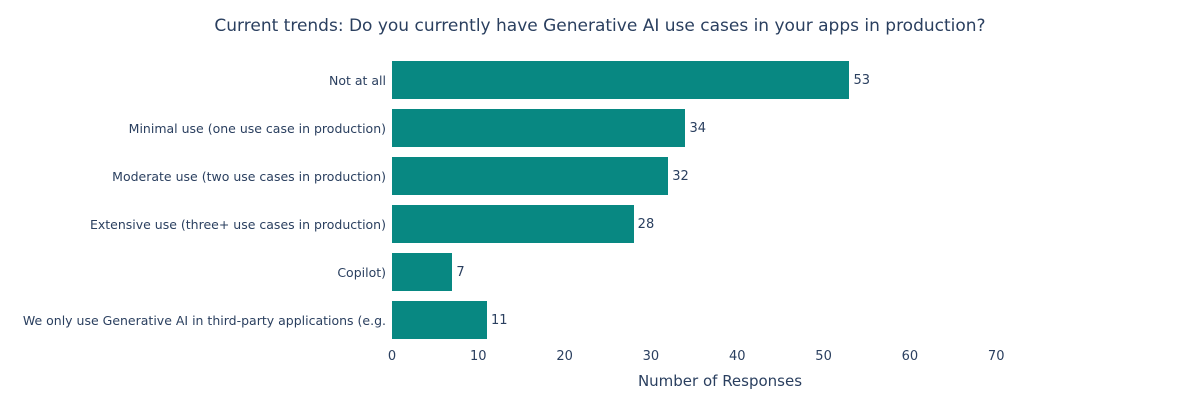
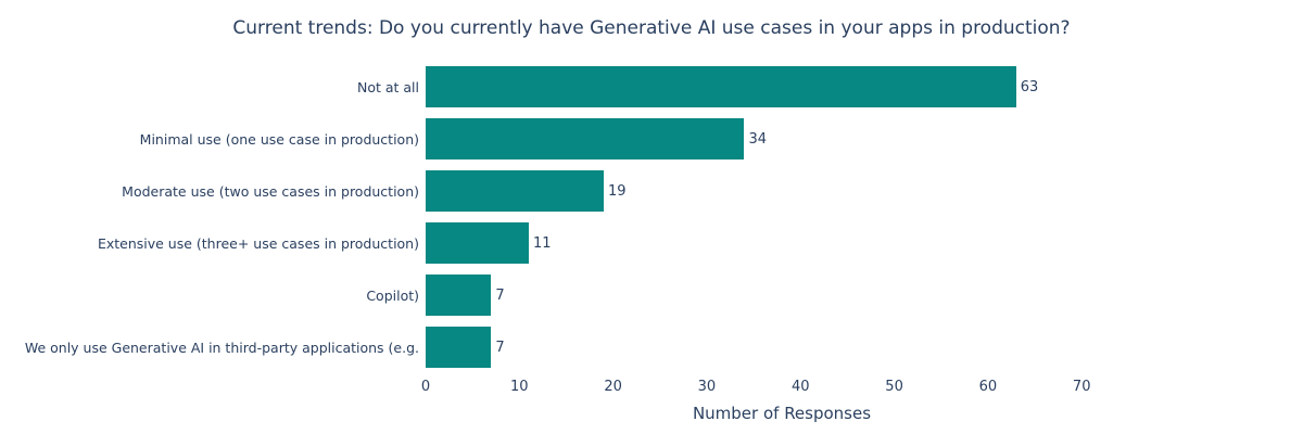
Not at all: 53 -> 63
Moderate use (two use cases in production): 32 -> 19
Extensive use (three+ use cases in production): 28 -> 11
We only use Generative AI in third-party applications (e.g.: 11 -> 7
